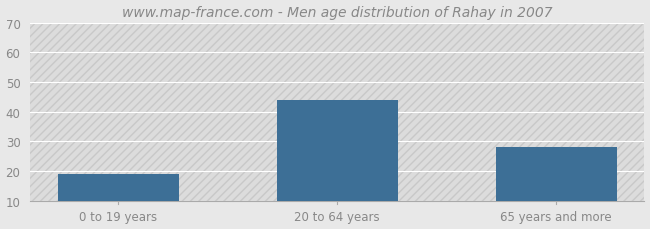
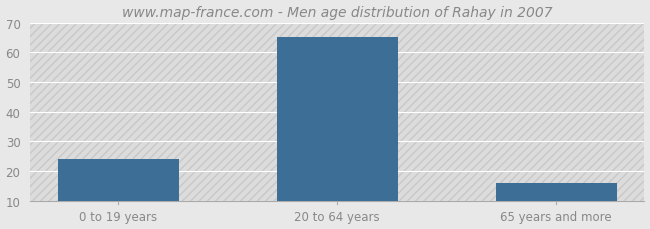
0 to 19 years: 19 -> 24
20 to 64 years: 44 -> 65
65 years and more: 28 -> 16
